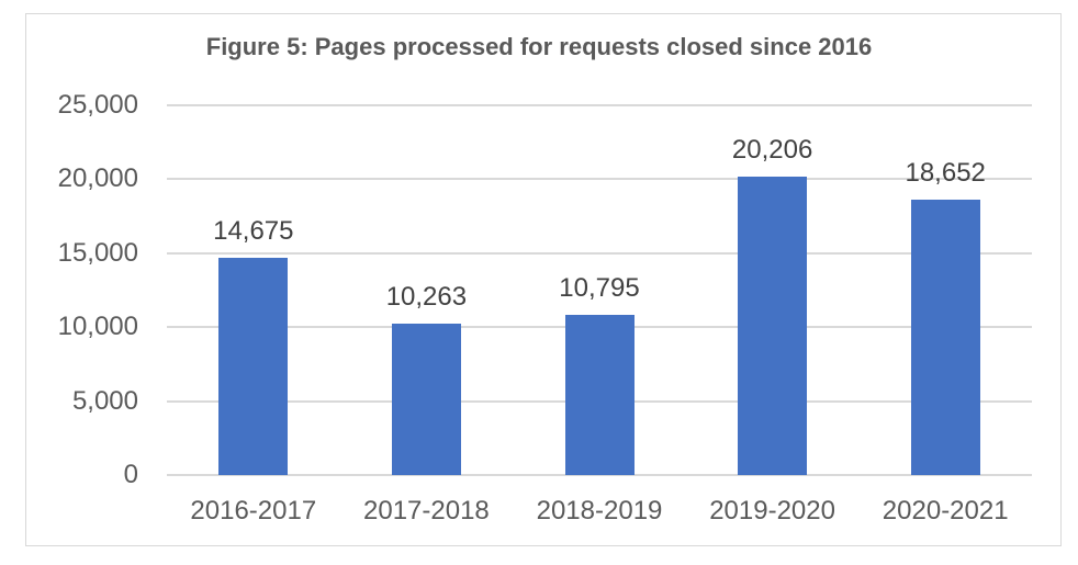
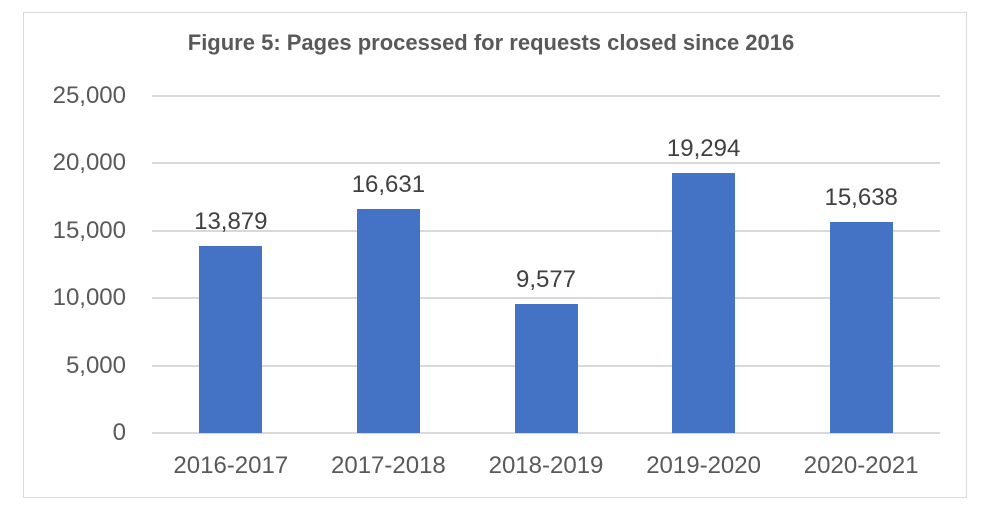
2016-2017: 14,675 -> 13,879
2017-2018: 10,263 -> 16,631
2018-2019: 10,795 -> 9,577
2019-2020: 20,206 -> 19,294
2020-2021: 18,652 -> 15,638
